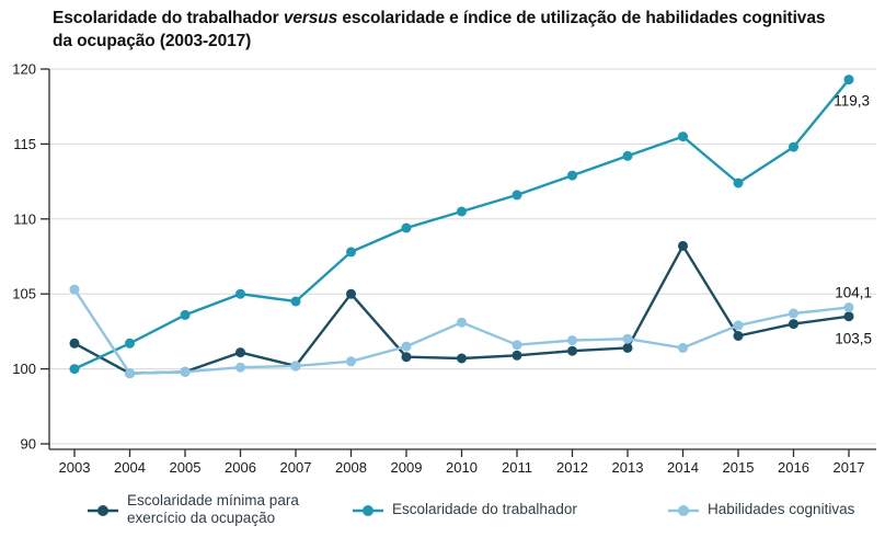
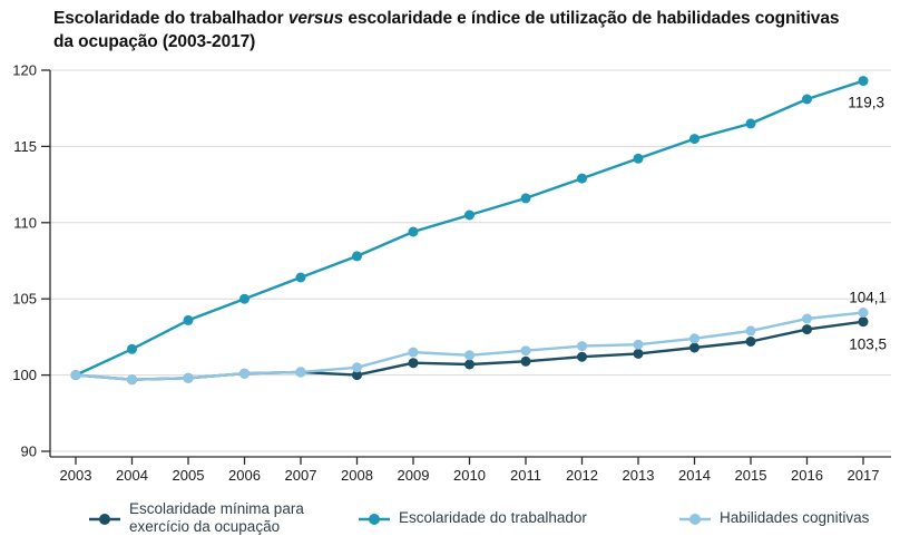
Escolaridade mínima para exercício da ocupação/2003: 101.7 -> 100.0
Habilidades cognitivas/2003: 105.3 -> 100.0
Escolaridade mínima para exercício da ocupação/2006: 101.1 -> 100.1
Escolaridade do trabalhador/2007: 104.5 -> 106.4
Escolaridade mínima para exercício da ocupação/2008: 105.0 -> 100.0
Habilidades cognitivas/2010: 103.1 -> 101.3
Escolaridade mínima para exercício da ocupação/2014: 108.2 -> 101.8
Habilidades cognitivas/2014: 101.4 -> 102.4
Escolaridade do trabalhador/2015: 112.4 -> 116.5
Escolaridade do trabalhador/2016: 114.8 -> 118.1
